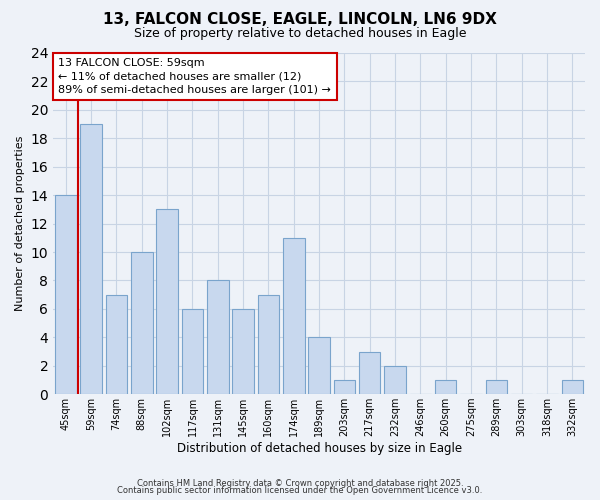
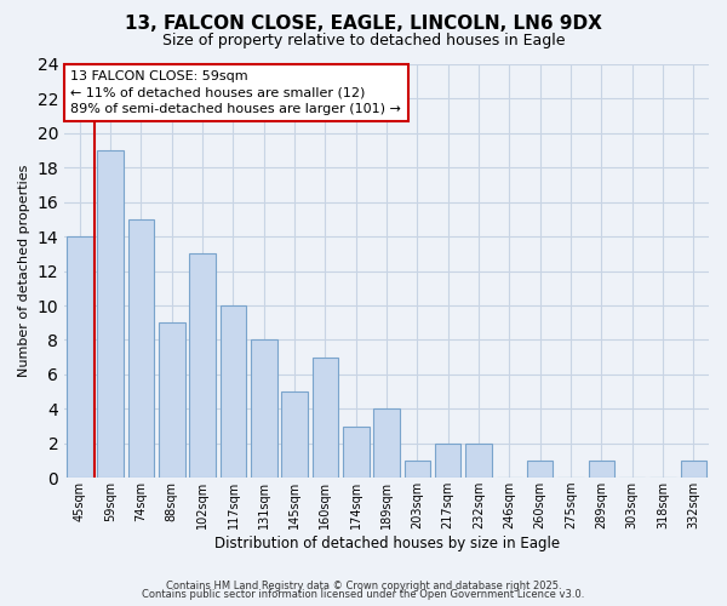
74sqm: 7 -> 15
88sqm: 10 -> 9
117sqm: 6 -> 10
145sqm: 6 -> 5
174sqm: 11 -> 3
217sqm: 3 -> 2
